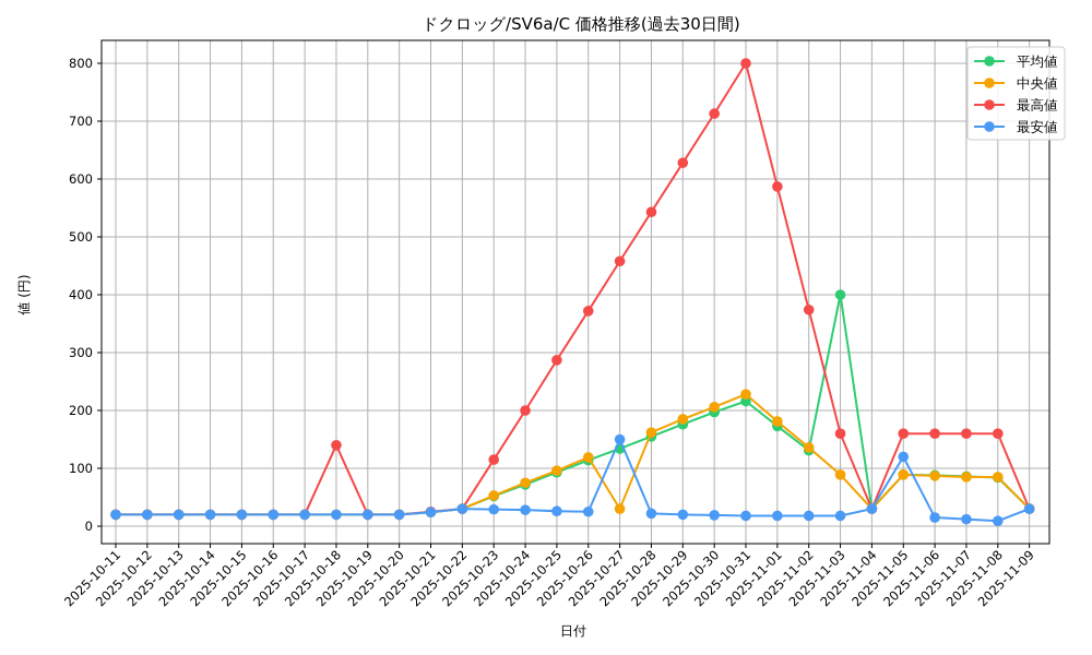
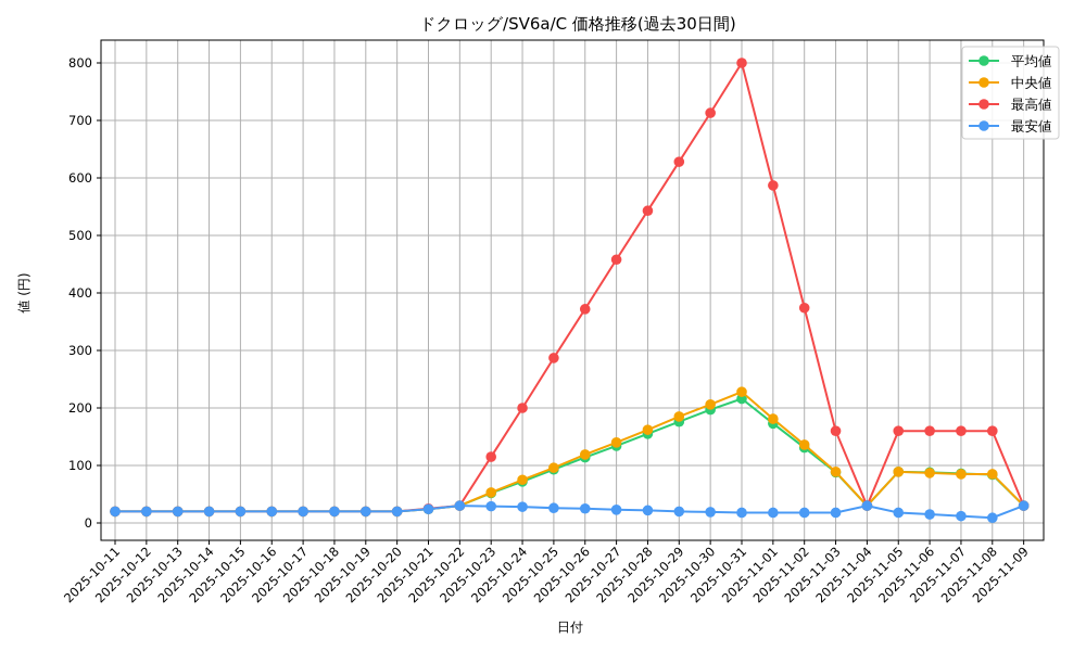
最高値/2025-10-18: 140 -> 20
中央値/2025-10-27: 30 -> 140
最安値/2025-10-27: 150 -> 20
平均値/2025-11-03: 400 -> 90
最安値/2025-11-05: 120 -> 20
